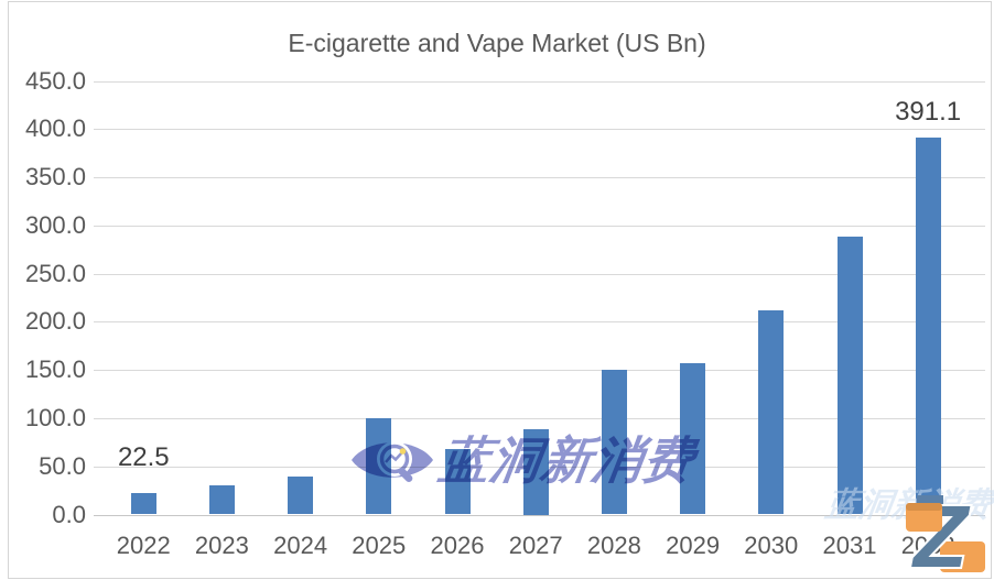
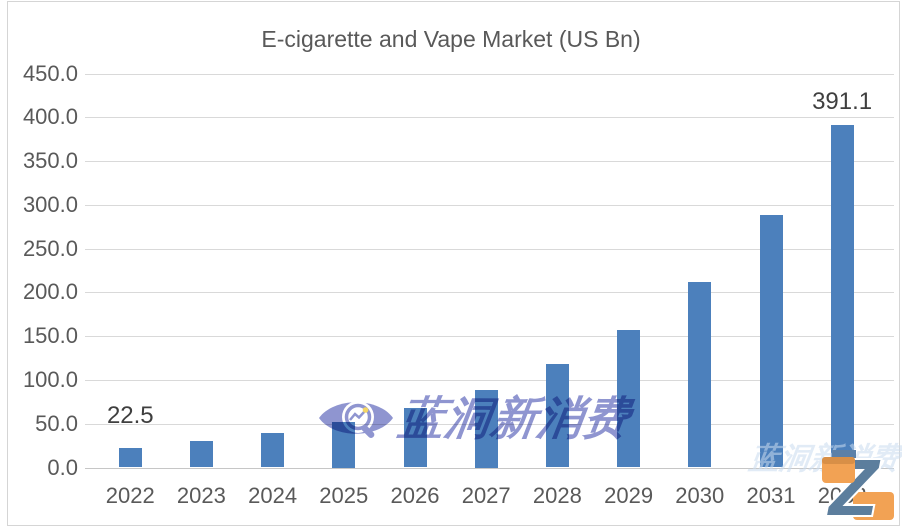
2025: 100 -> 50
2028: 150 -> 120
